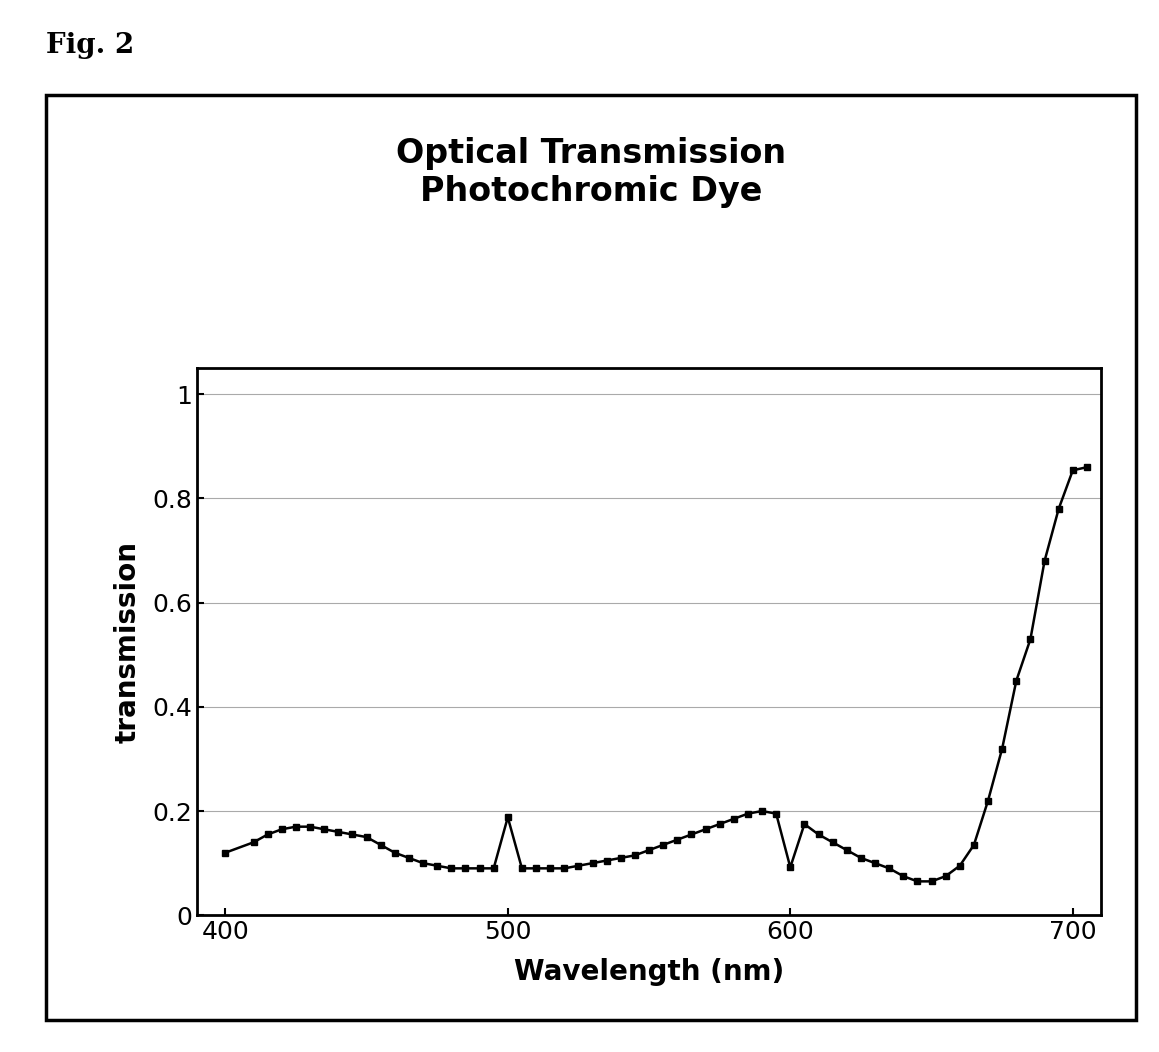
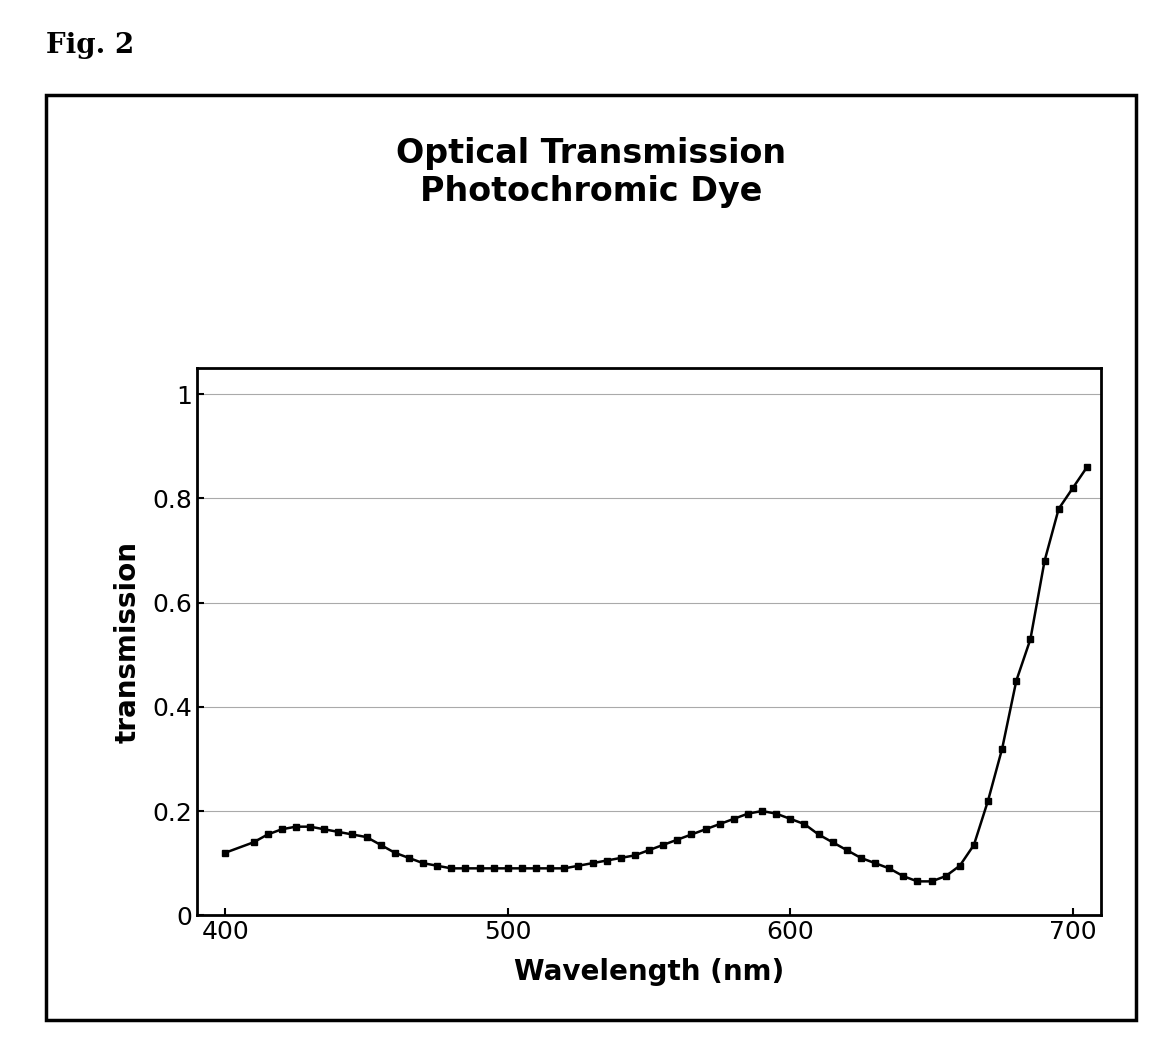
500: 0.188 -> 0.090
600: 0.092 -> 0.185
700: 0.854 -> 0.820
